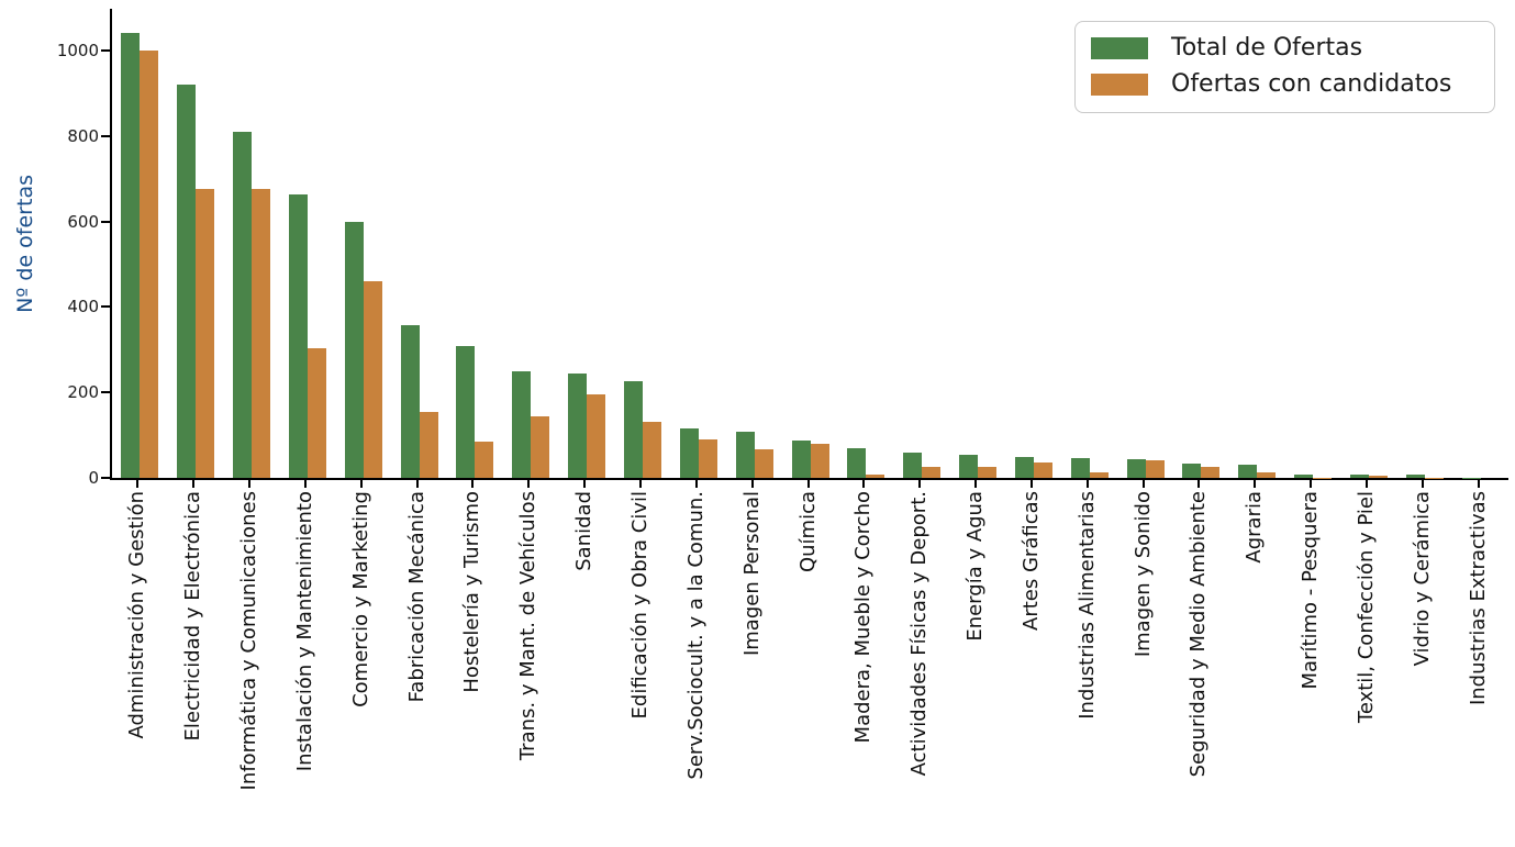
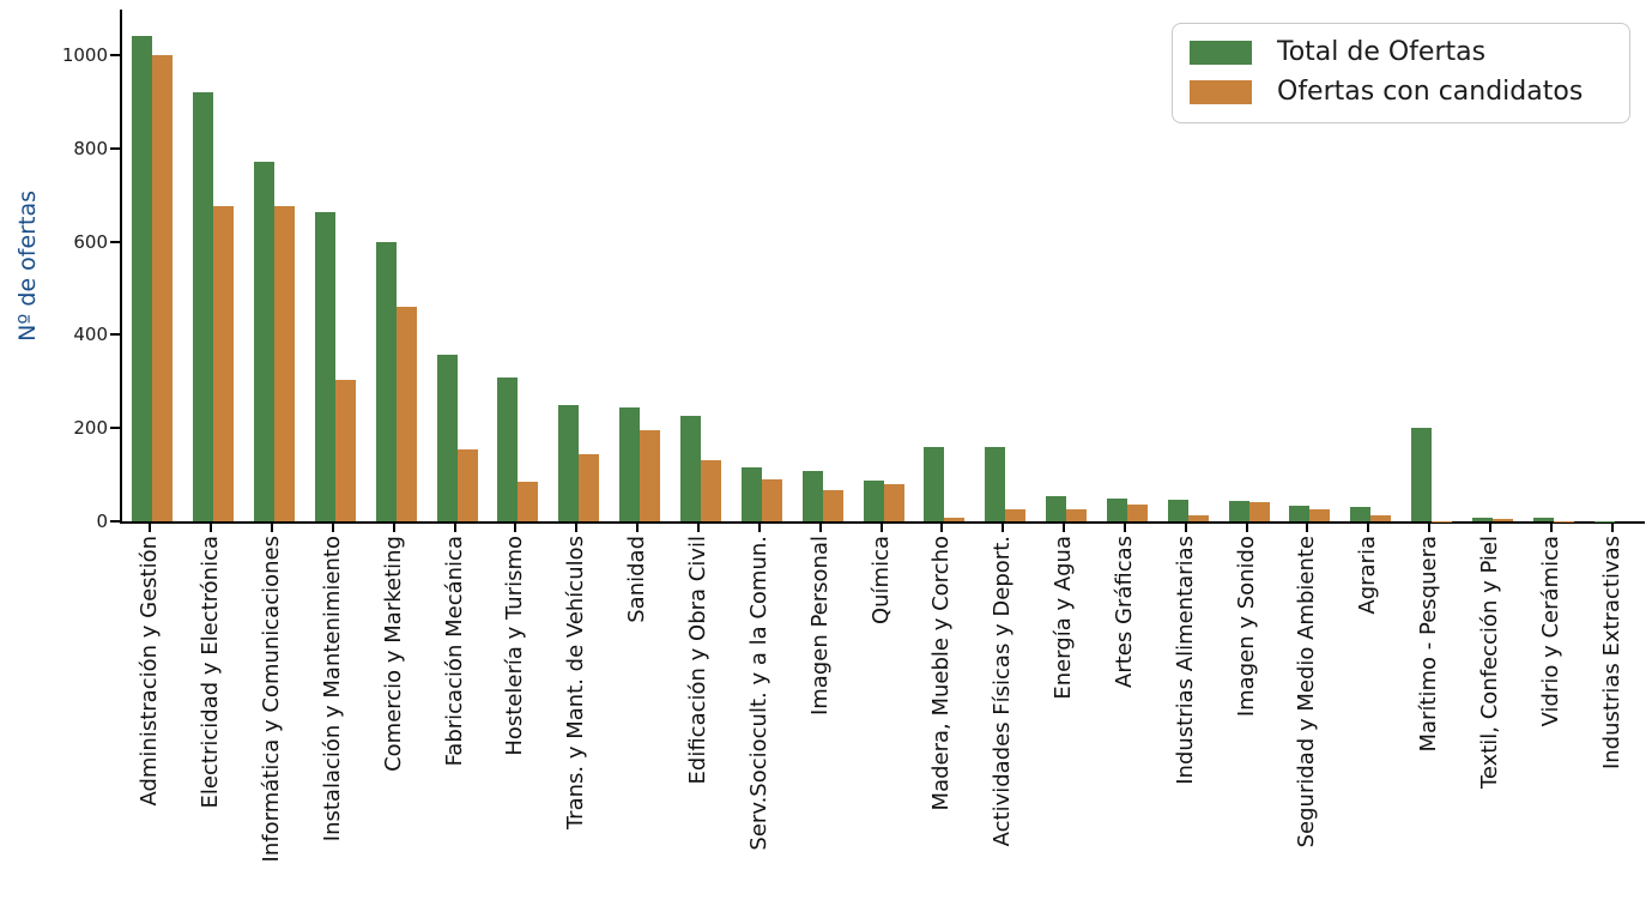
Total de Ofertas/Informática y Comunicaciones: 810 -> 770
Total de Ofertas/Madera, Mueble y Corcho: 70 -> 160
Total de Ofertas/Actividades Físicas y Deport.: 60 -> 160
Total de Ofertas/Marítimo - Pesquera: 10 -> 200
